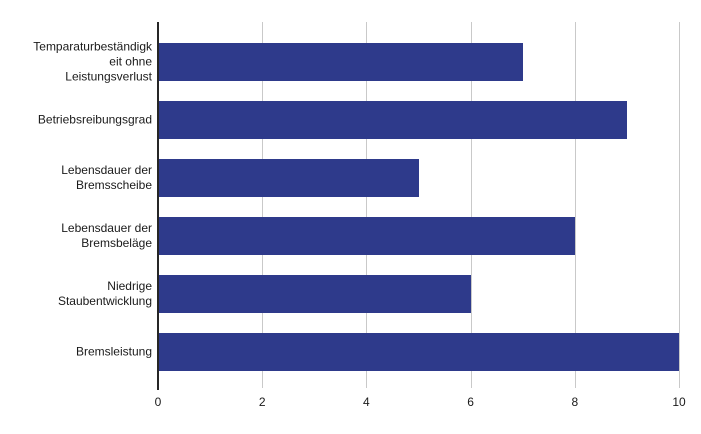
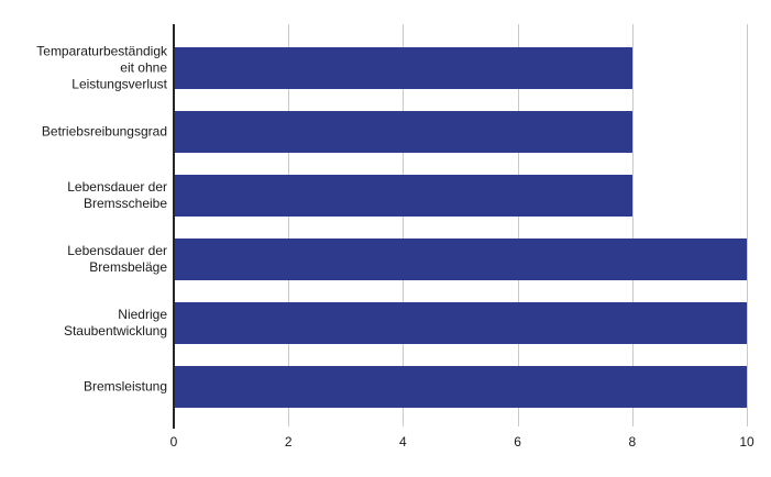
Temparaturbeständigk eit ohne Leistungsverlust: 7 -> 8
Betriebsreibungsgrad: 9 -> 8
Lebensdauer der Bremsscheibe: 5 -> 8
Lebensdauer der Bremsbeläge: 8 -> 10
Niedrige Staubentwicklung: 6 -> 10
